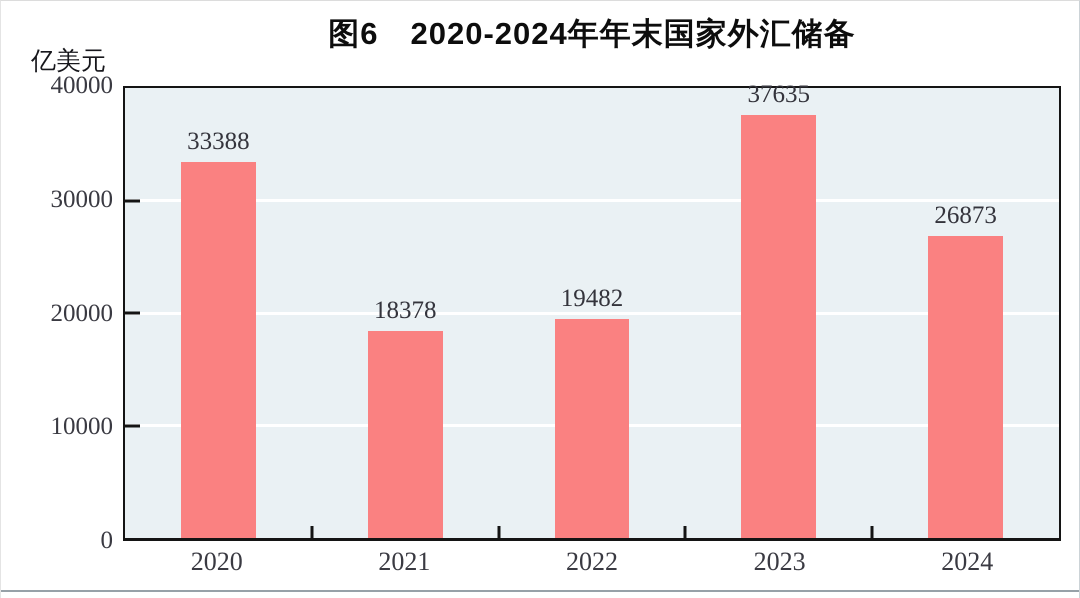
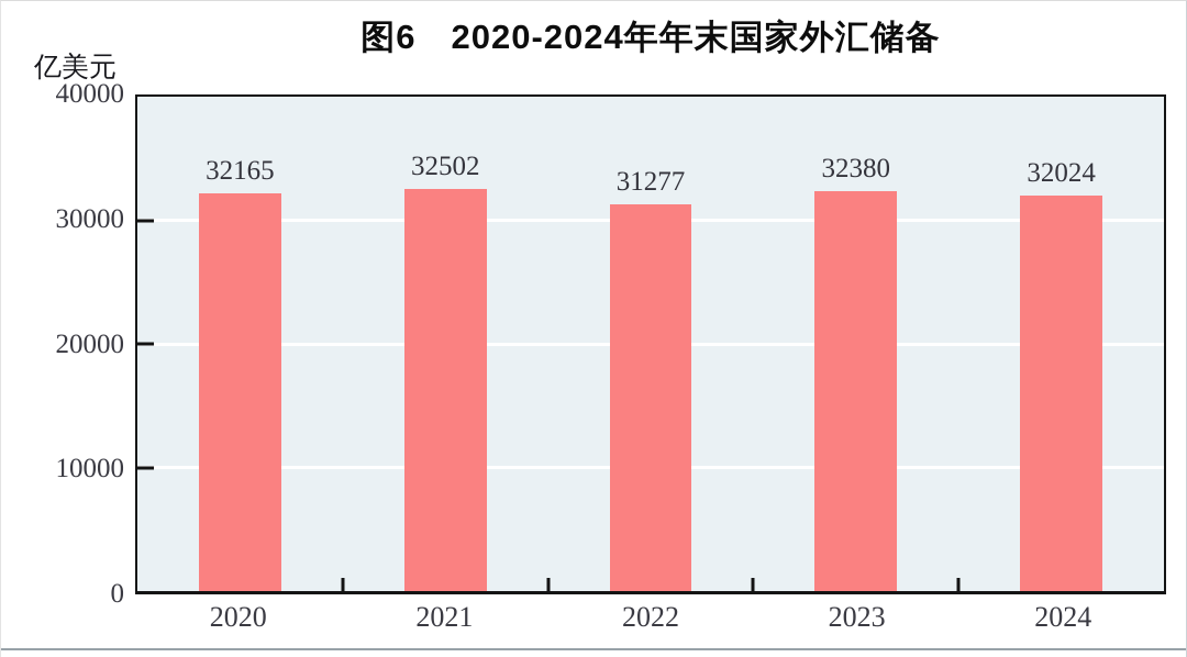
2020: 33388 -> 32165
2021: 18378 -> 32502
2022: 19482 -> 31277
2023: 37635 -> 32380
2024: 26873 -> 32024
